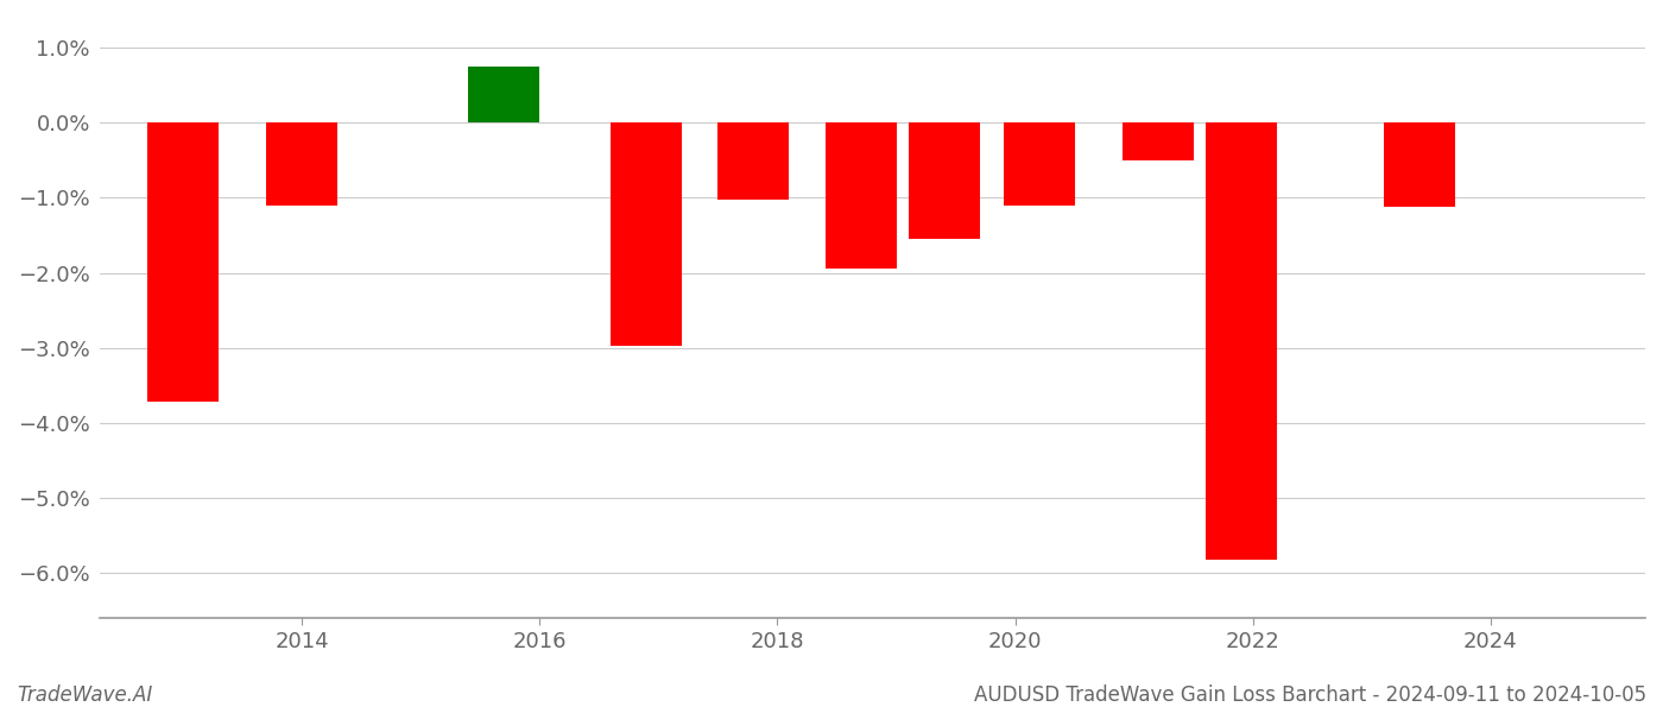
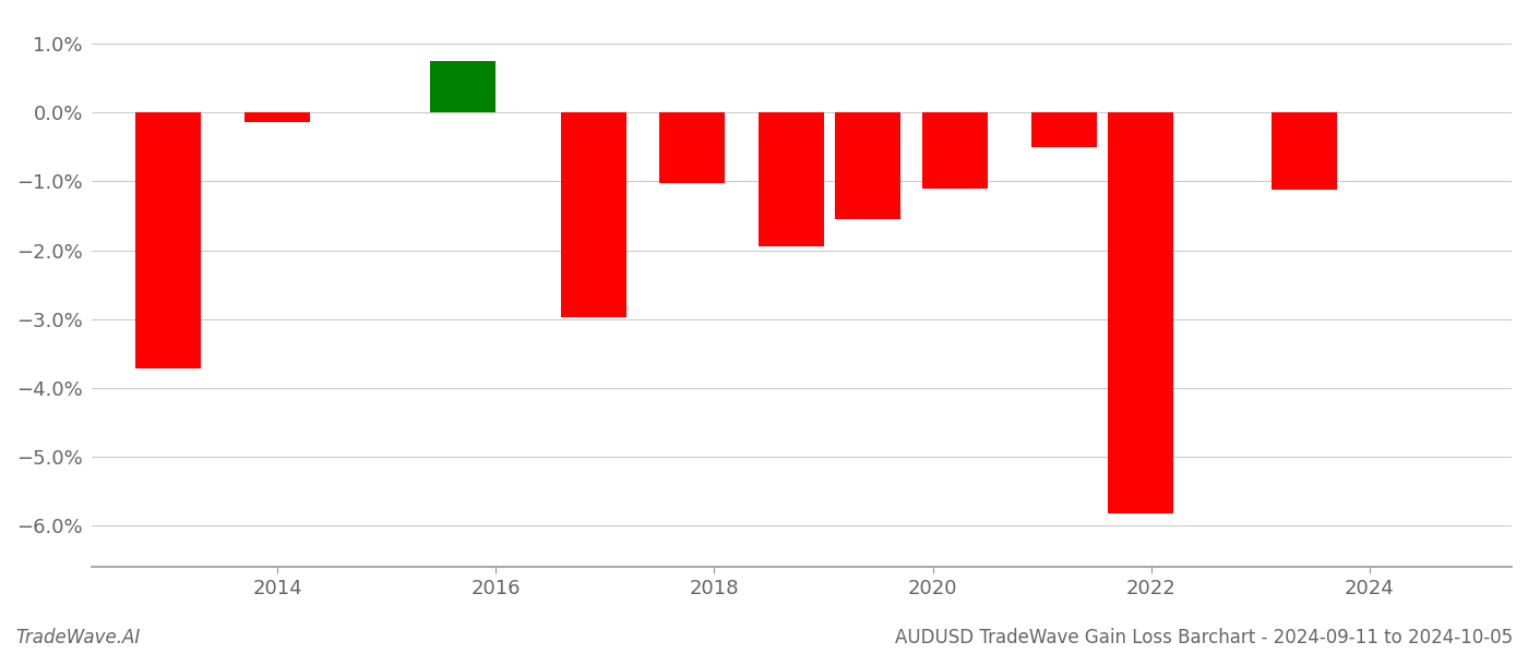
2014: -1.10% -> -0.13%
